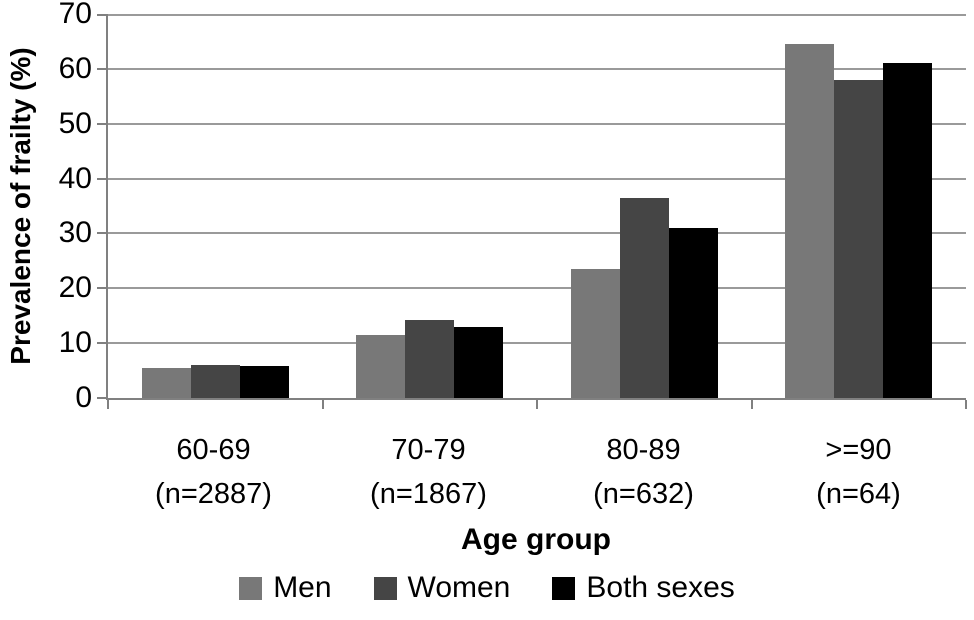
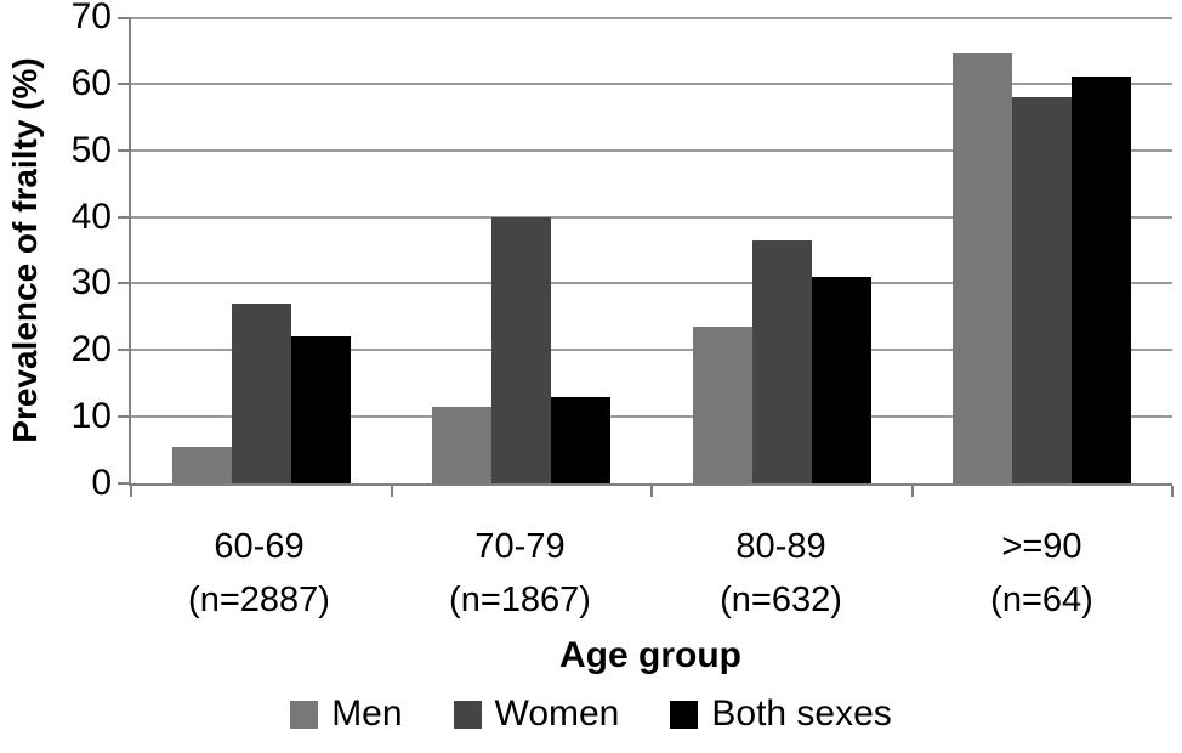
Women/60-69: 6 -> 27
Both sexes/60-69: 6 -> 22
Women/70-79: 14 -> 40
